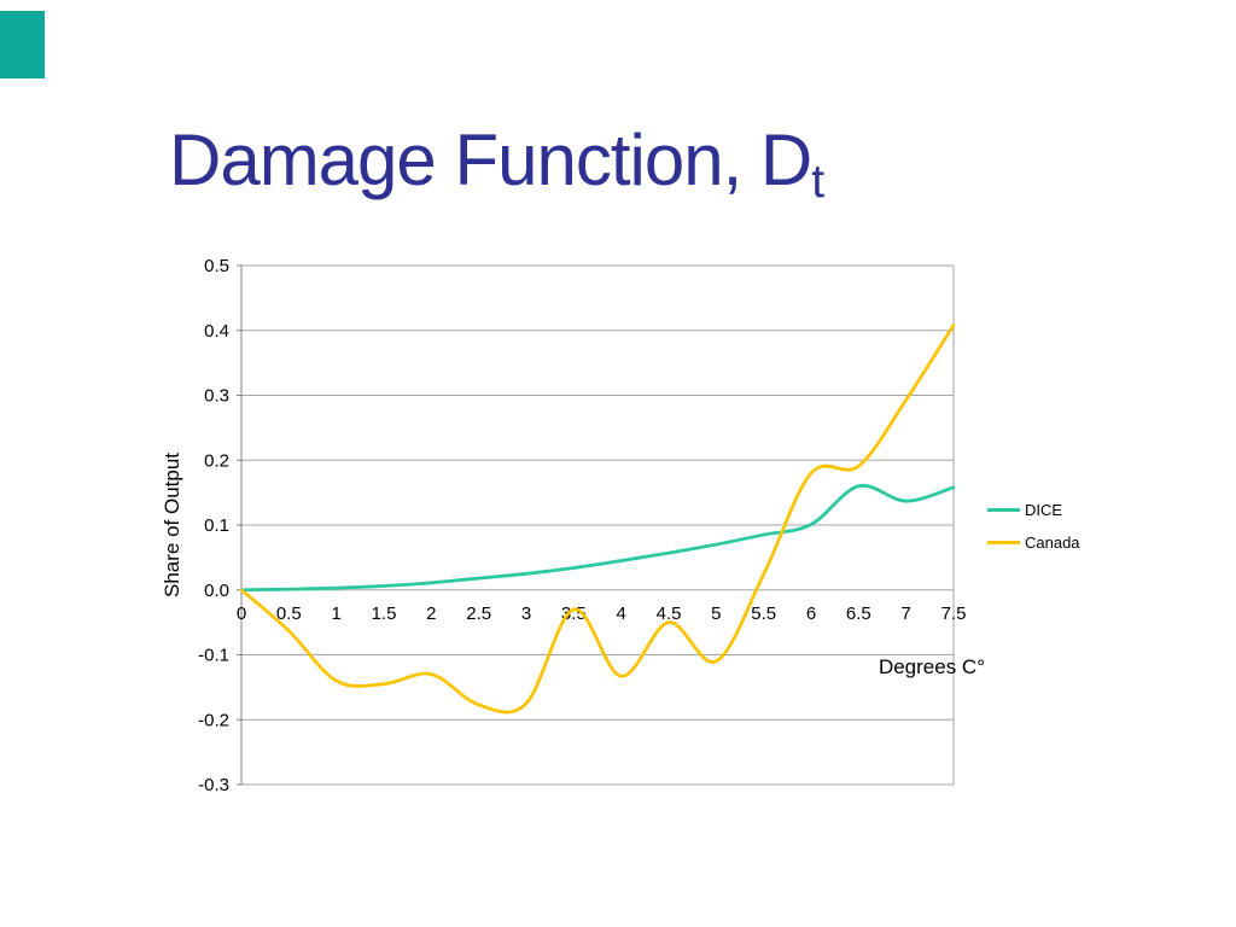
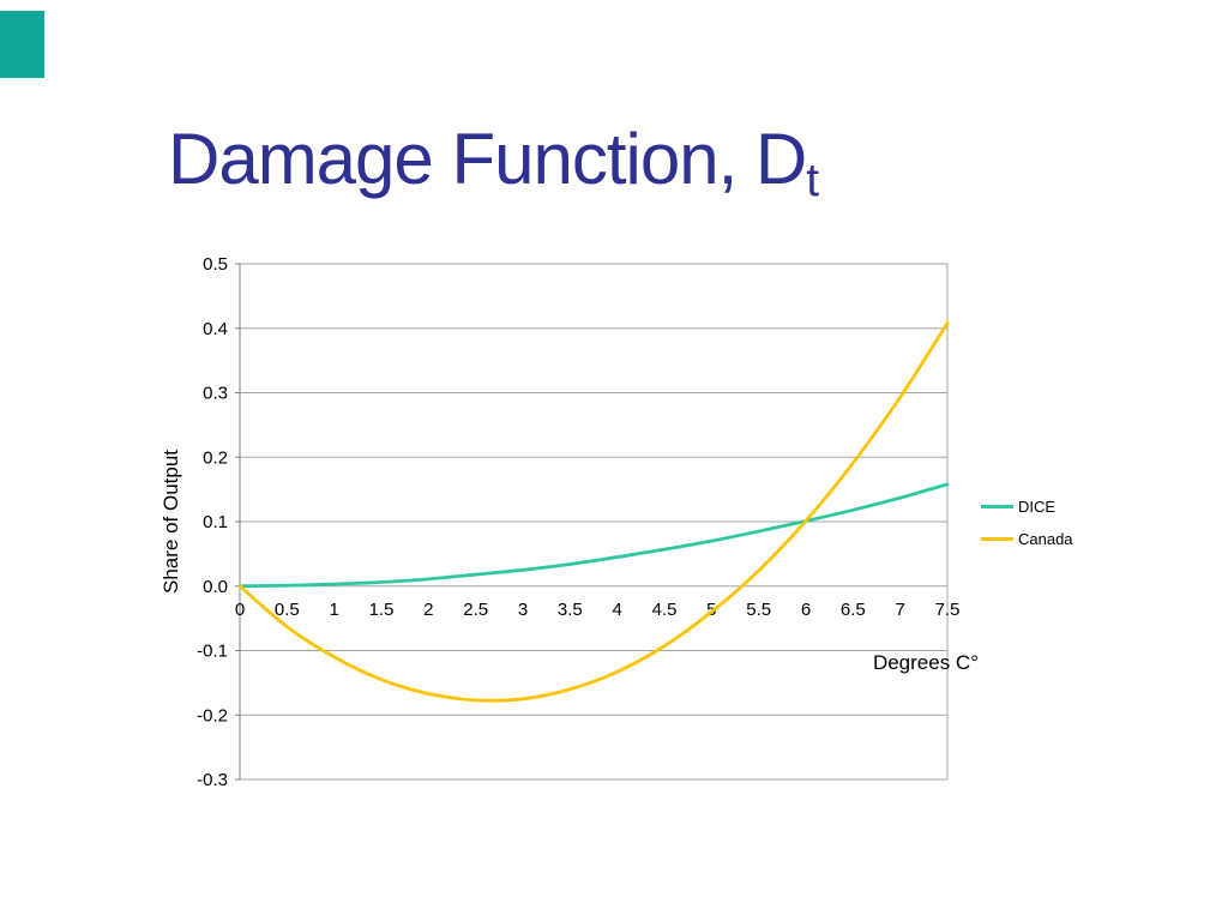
Canada/1: -0.14 -> -0.11
Canada/2: -0.13 -> -0.17
Canada/3.5: -0.03 -> -0.16
Canada/4.5: -0.05 -> -0.09
Canada/5: -0.11 -> -0.04
Canada/6: 0.18 -> 0.10
DICE/6.5: 0.16 -> 0.12
